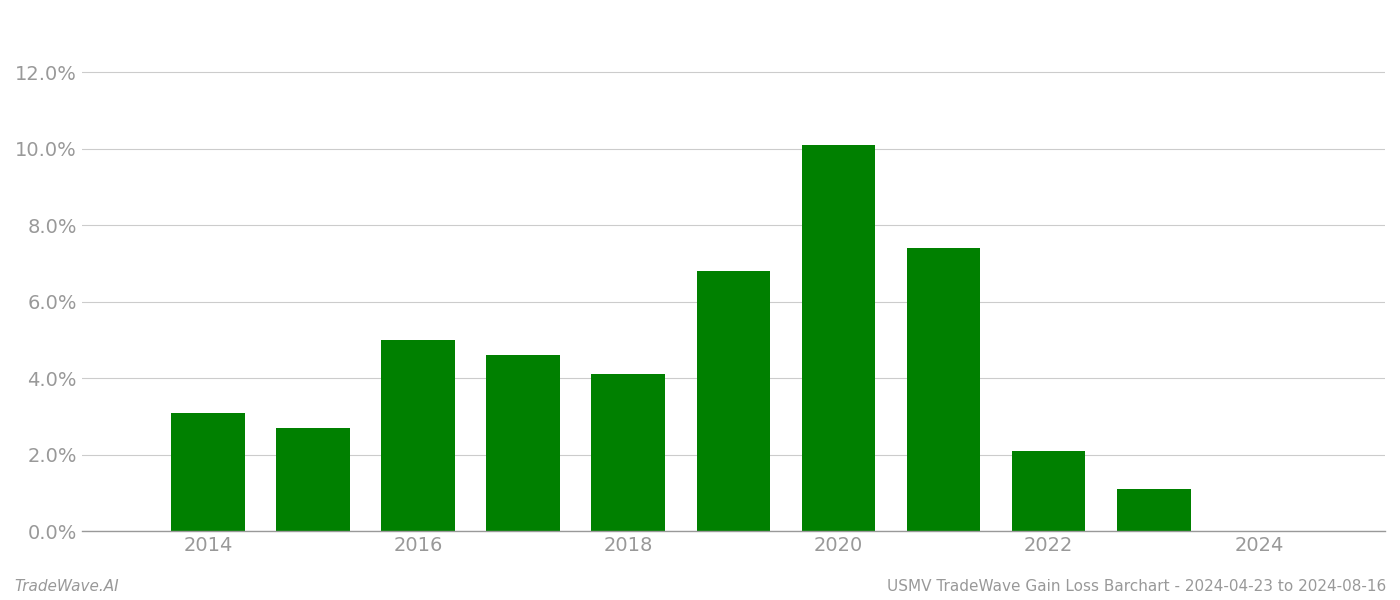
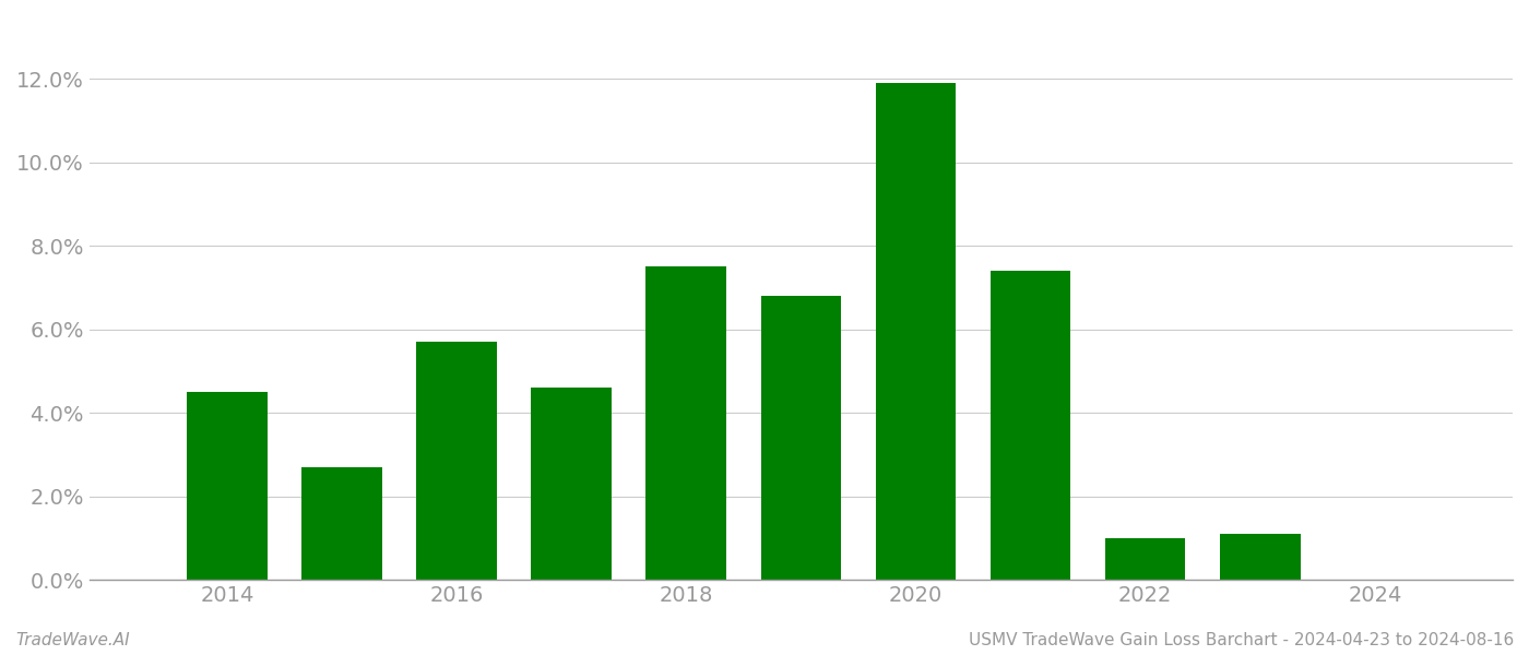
2014: 3.1% -> 4.5%
2016: 5.0% -> 5.7%
2018: 4.1% -> 7.5%
2020: 10.1% -> 11.9%
2022: 2.1% -> 1.0%
